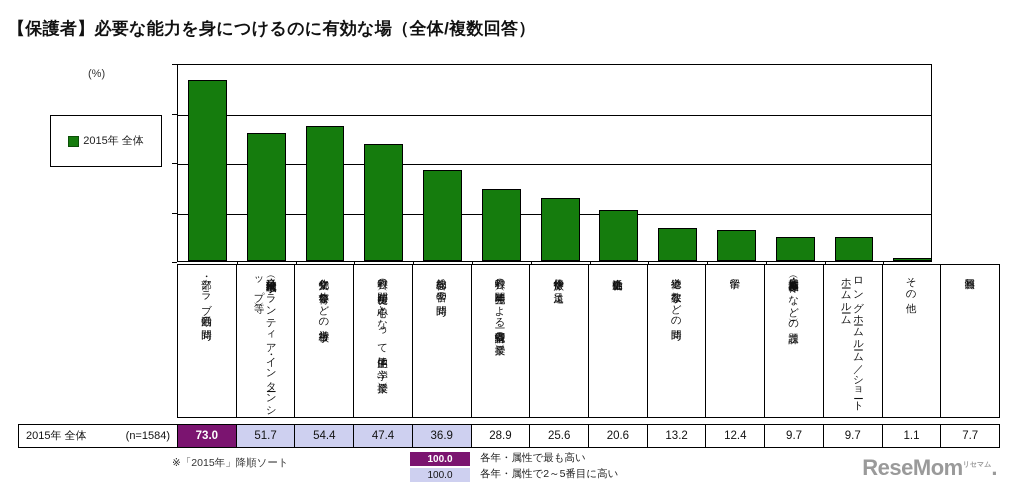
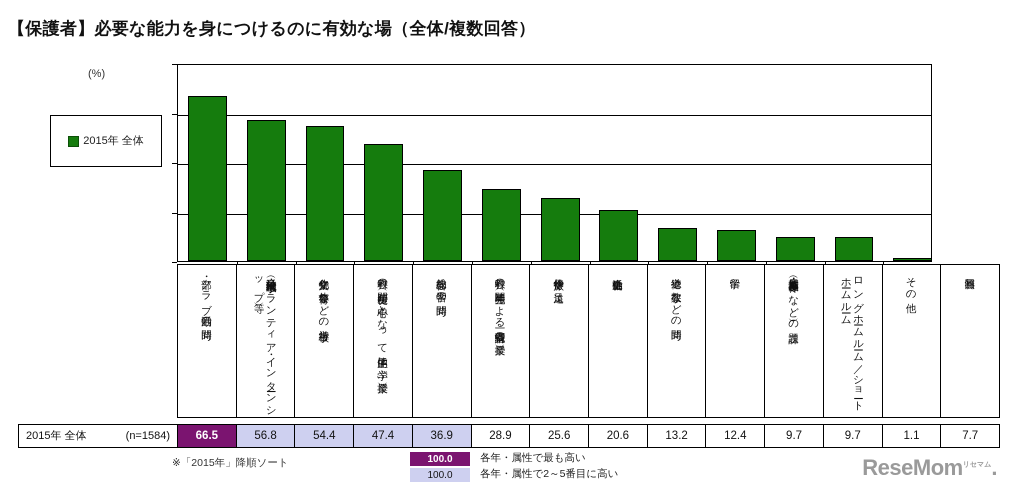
部・クラブ活動の時間: 73.0 -> 66.5
校外活動（地域行事・ボランティア・インターンシップ等）: 51.7 -> 56.8
